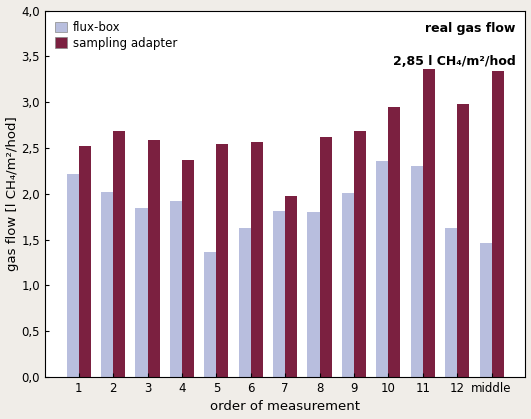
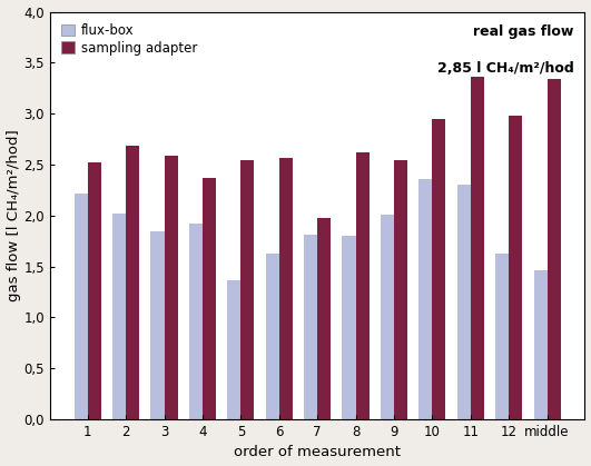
sampling adapter/9: 2,68 -> 2,54
